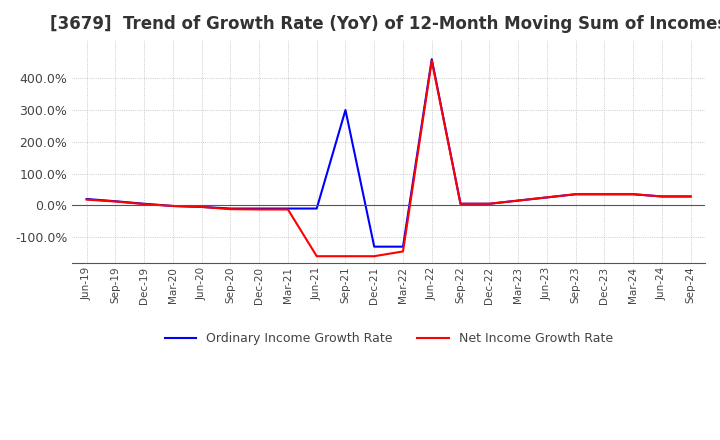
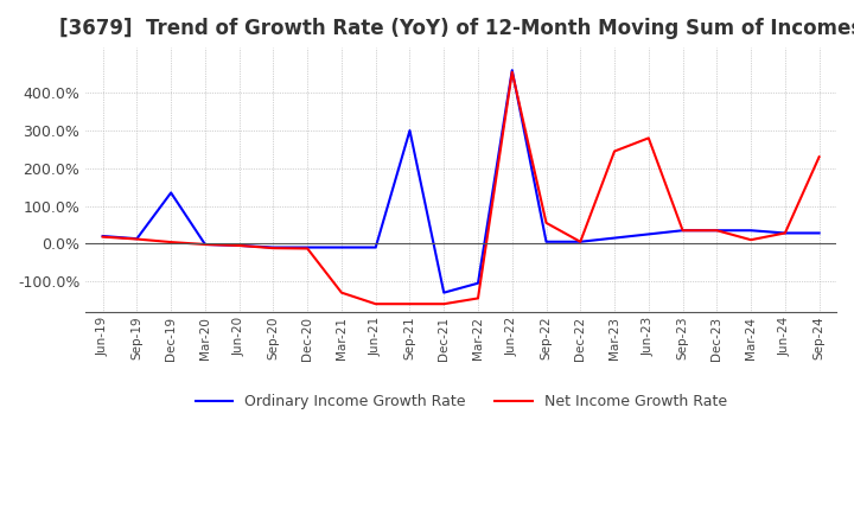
Ordinary Income Growth Rate/Dec-19: 5% -> 135%
Net Income Growth Rate/Mar-21: -13% -> -130%
Ordinary Income Growth Rate/Mar-22: -130% -> -105%
Net Income Growth Rate/Sep-22: 5% -> 55%
Net Income Growth Rate/Mar-23: 15% -> 245%
Net Income Growth Rate/Jun-23: 25% -> 280%
Net Income Growth Rate/Mar-24: 35% -> 10%
Net Income Growth Rate/Sep-24: 28% -> 230%
